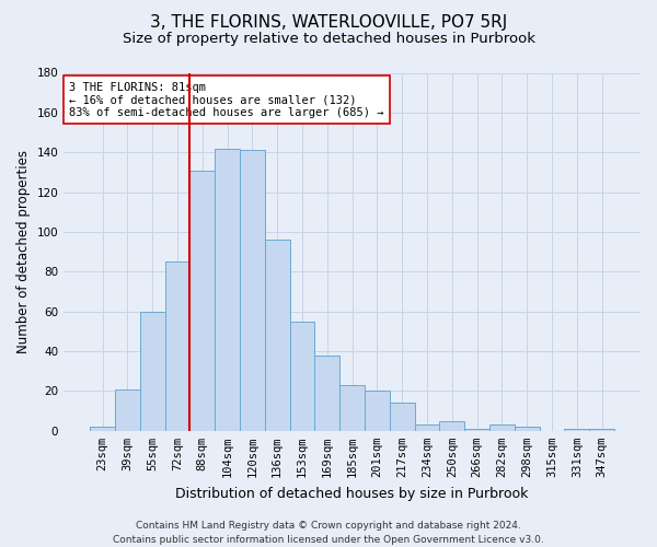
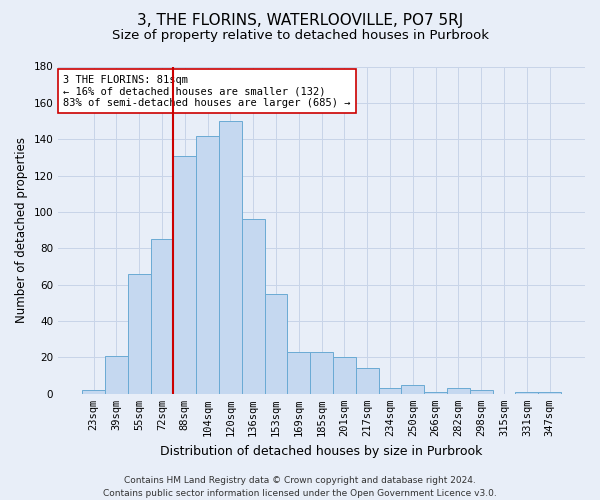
55sqm: 60 -> 66
120sqm: 141 -> 150
169sqm: 38 -> 23
